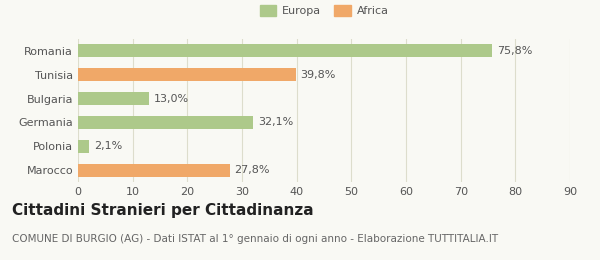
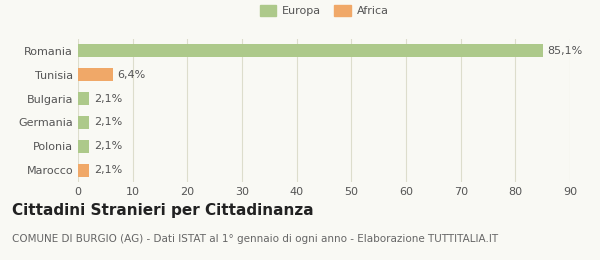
Romania: 75,8% -> 85,1%
Tunisia: 39,8% -> 6,4%
Bulgaria: 13,0% -> 2,1%
Germania: 32,1% -> 2,1%
Marocco: 27,8% -> 2,1%
